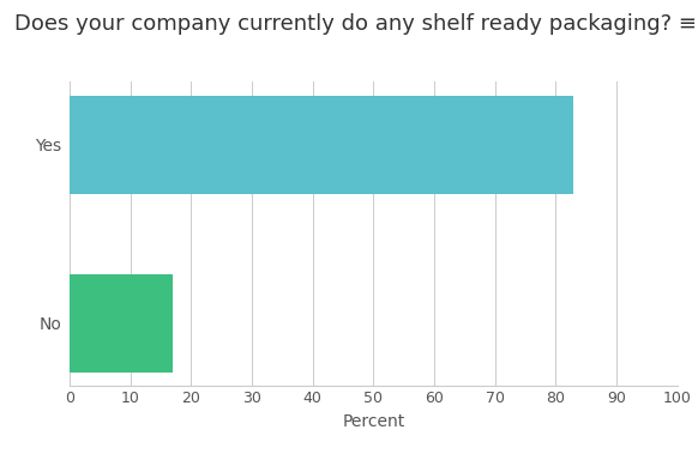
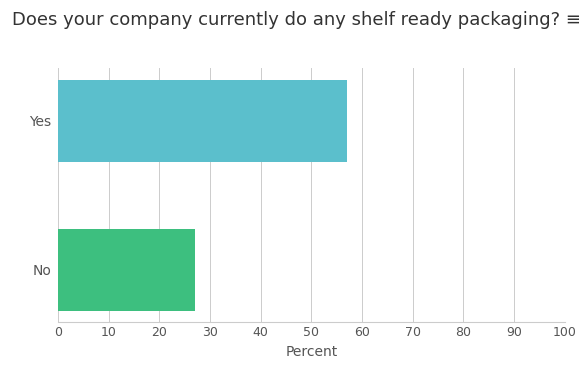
Yes: 83 -> 57
No: 17 -> 27
